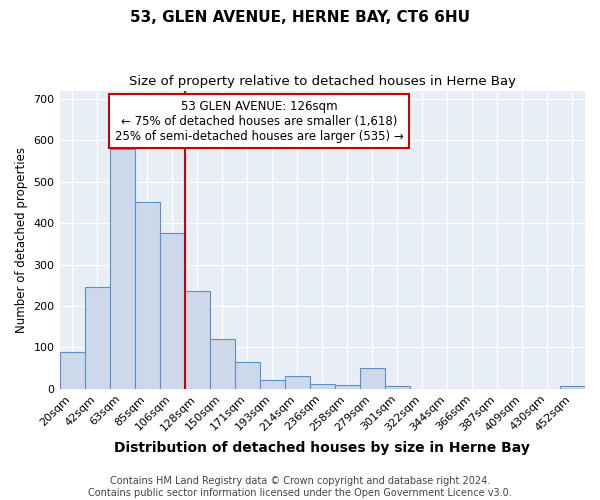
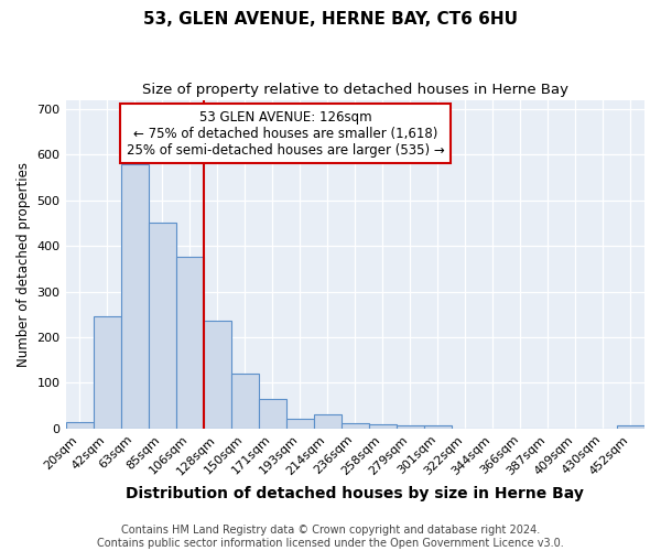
20sqm: 90 -> 15
279sqm: 50 -> 8
